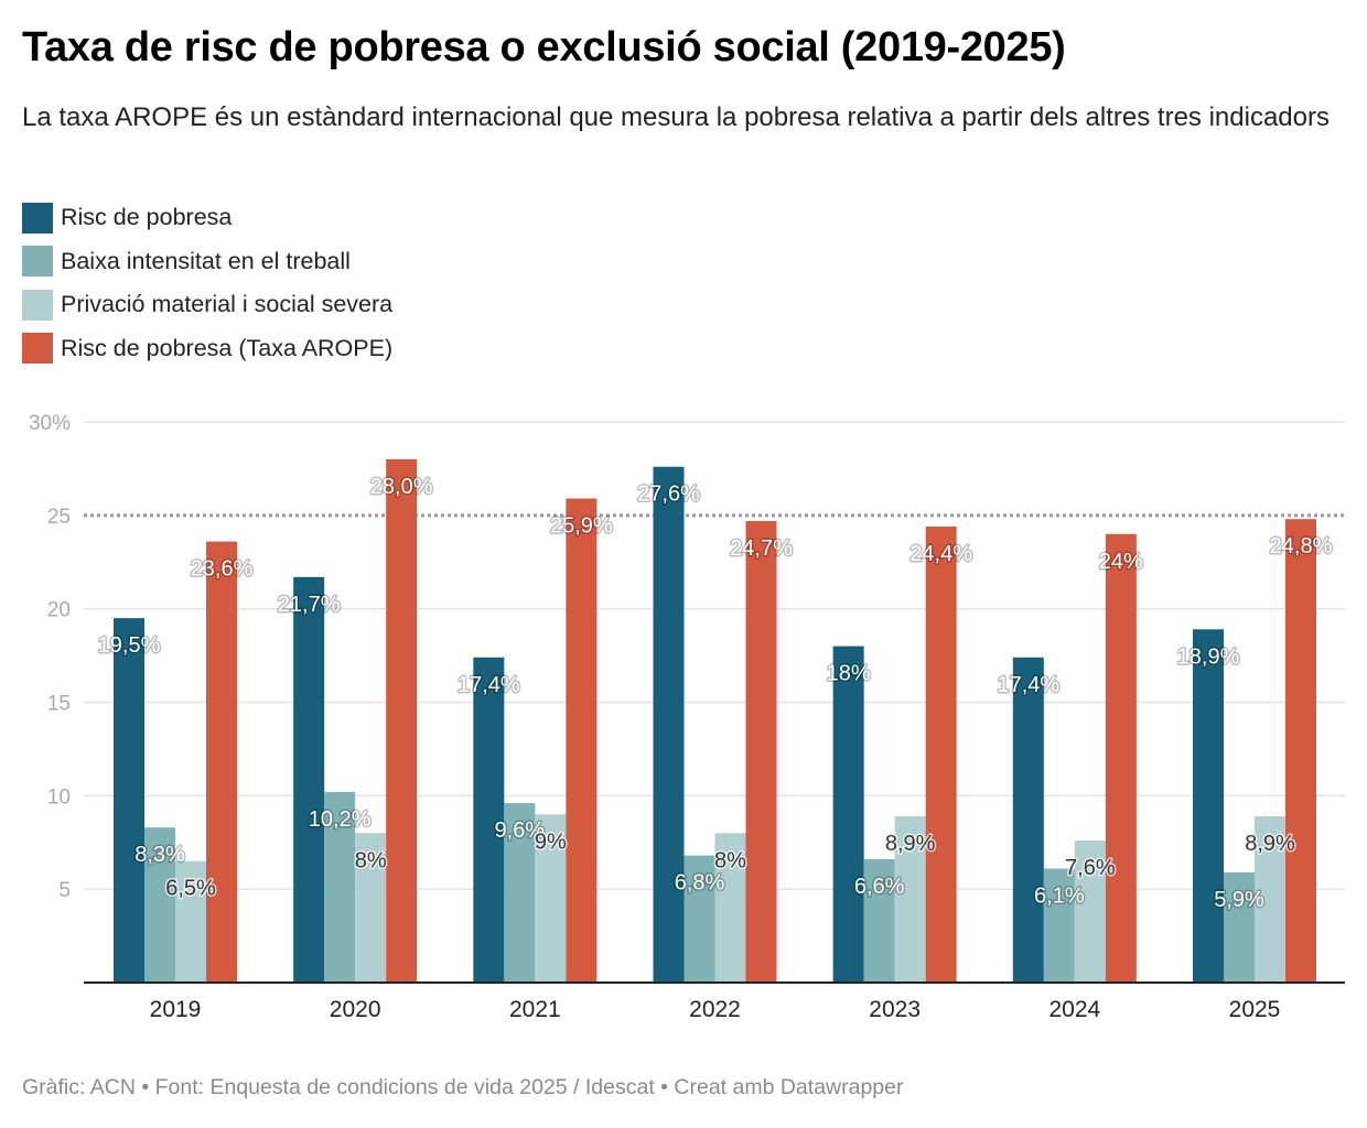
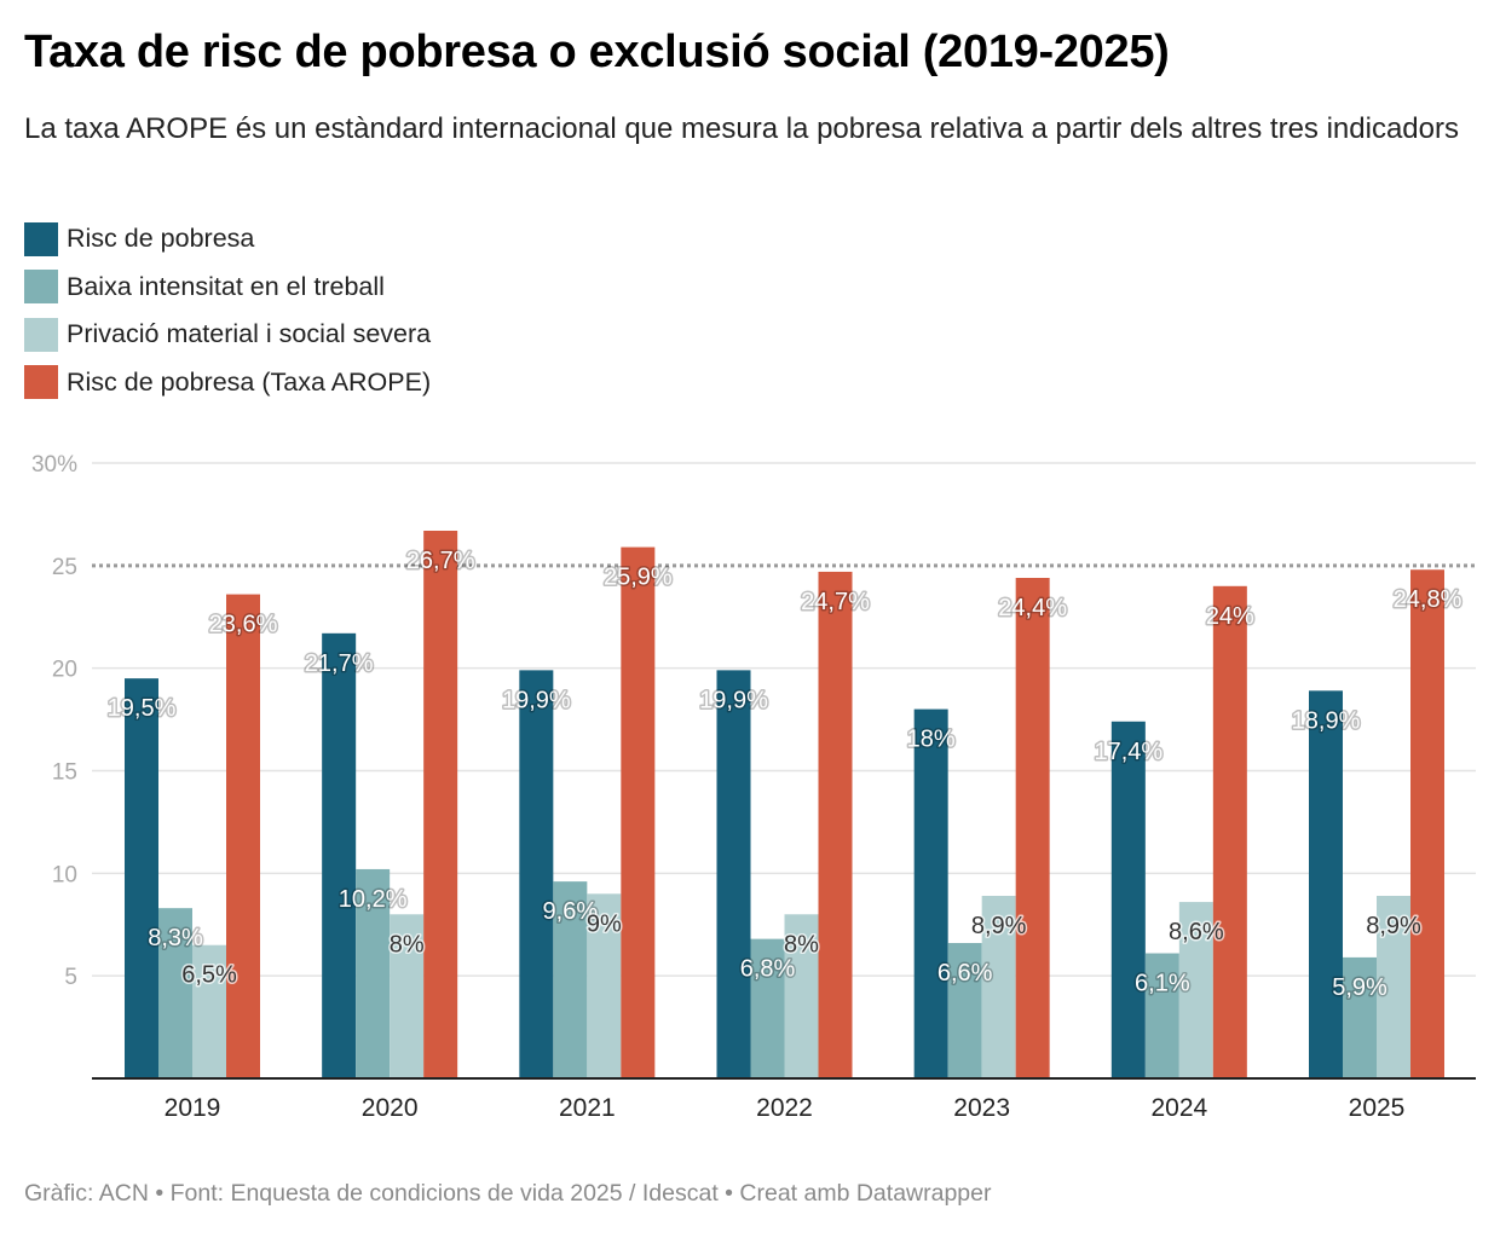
Risc de pobresa (Taxa AROPE)/2020: 28,0% -> 26,7%
Risc de pobresa/2021: 17,4% -> 19,9%
Risc de pobresa/2022: 27,6% -> 19,9%
Privació material i social severa/2024: 7,6% -> 8,6%
